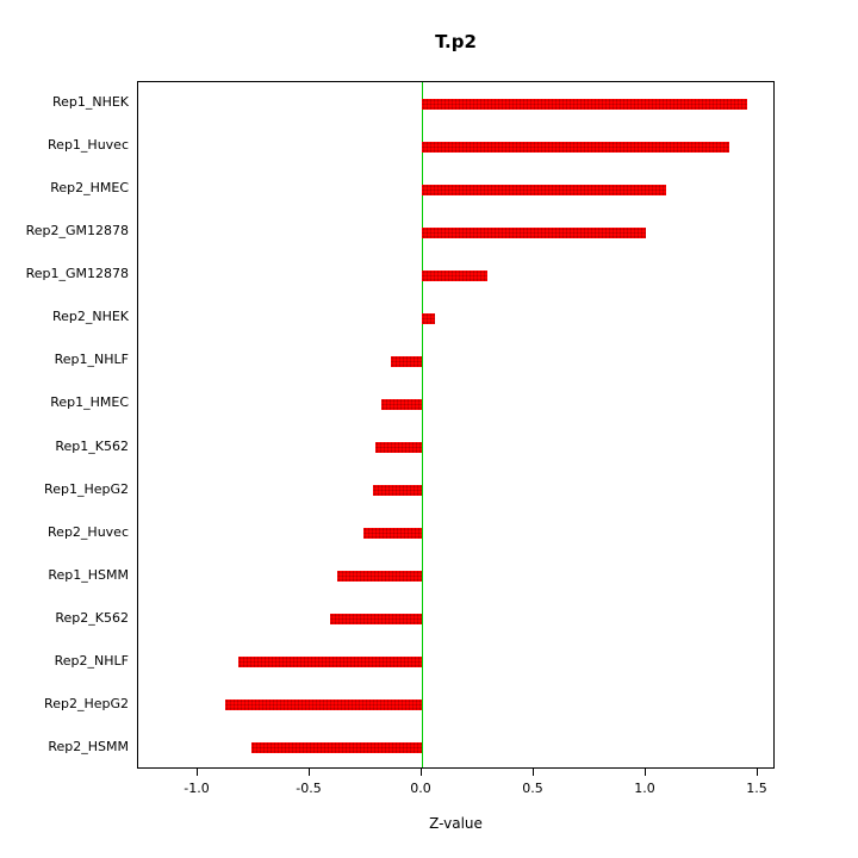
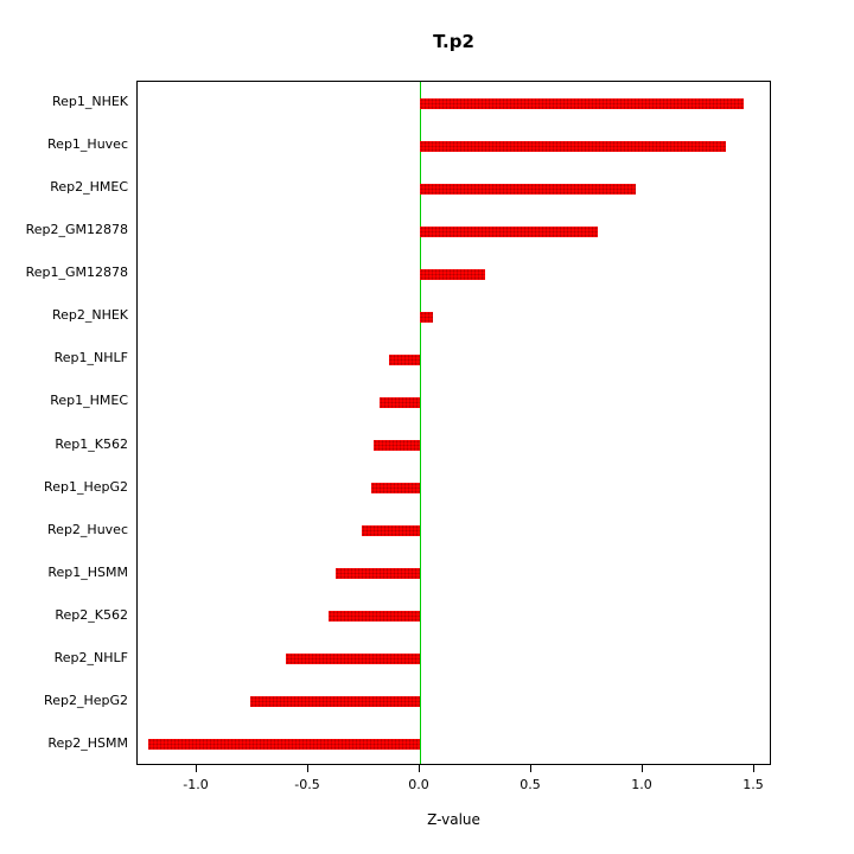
Rep2_HMEC: 1.09 -> 0.97
Rep2_GM12878: 1.00 -> 0.80
Rep2_NHLF: -0.82 -> -0.60
Rep2_HepG2: -0.88 -> -0.76
Rep2_HSMM: -0.76 -> -1.22
